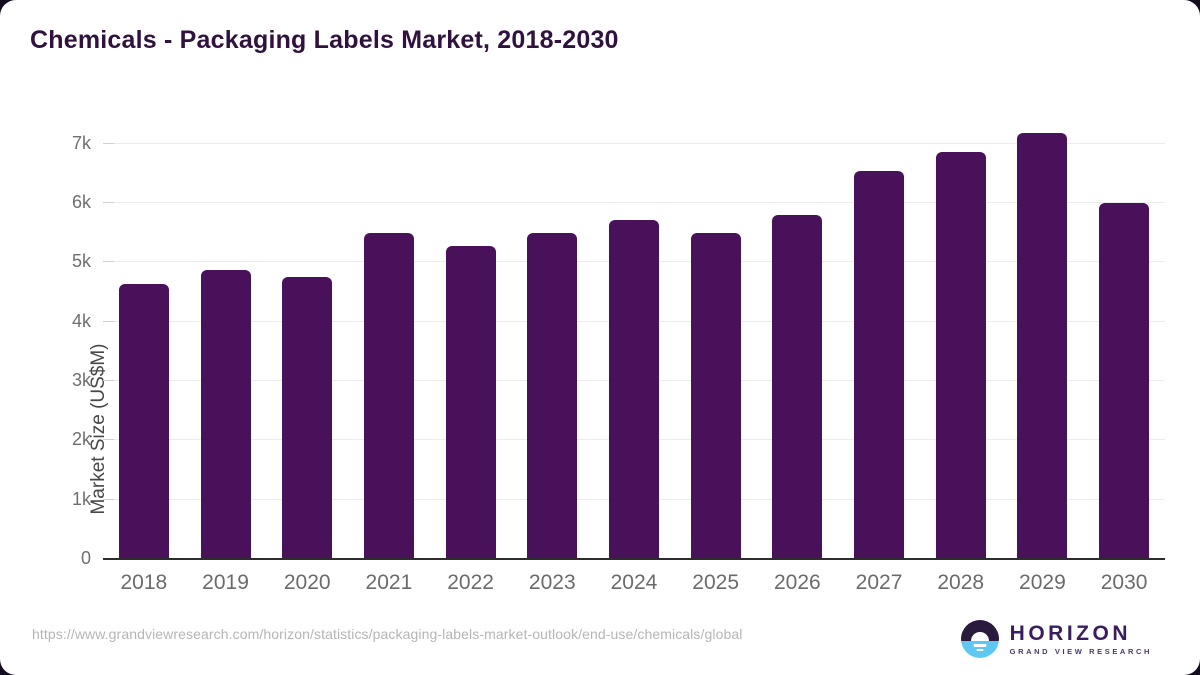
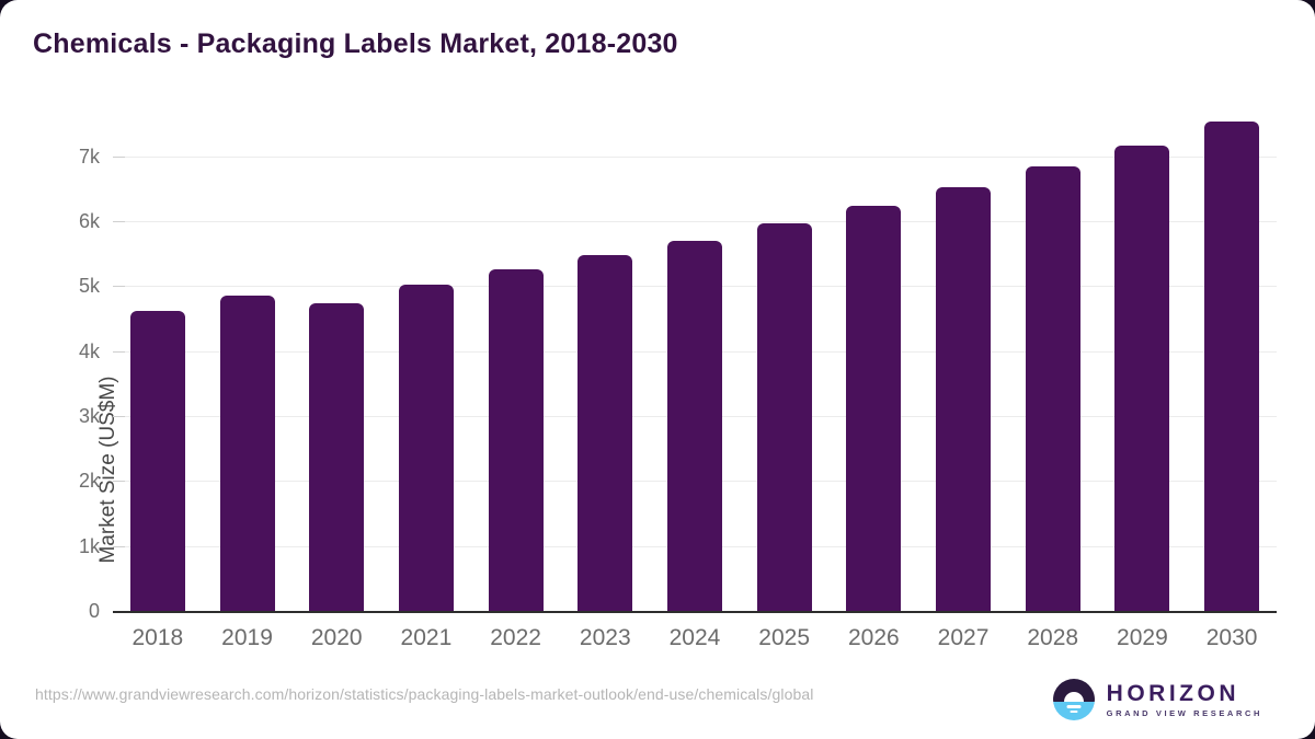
2021: 5.5k -> 5.0k
2025: 5.5k -> 6.0k
2026: 5.8k -> 6.2k
2030: 6.0k -> 7.6k
